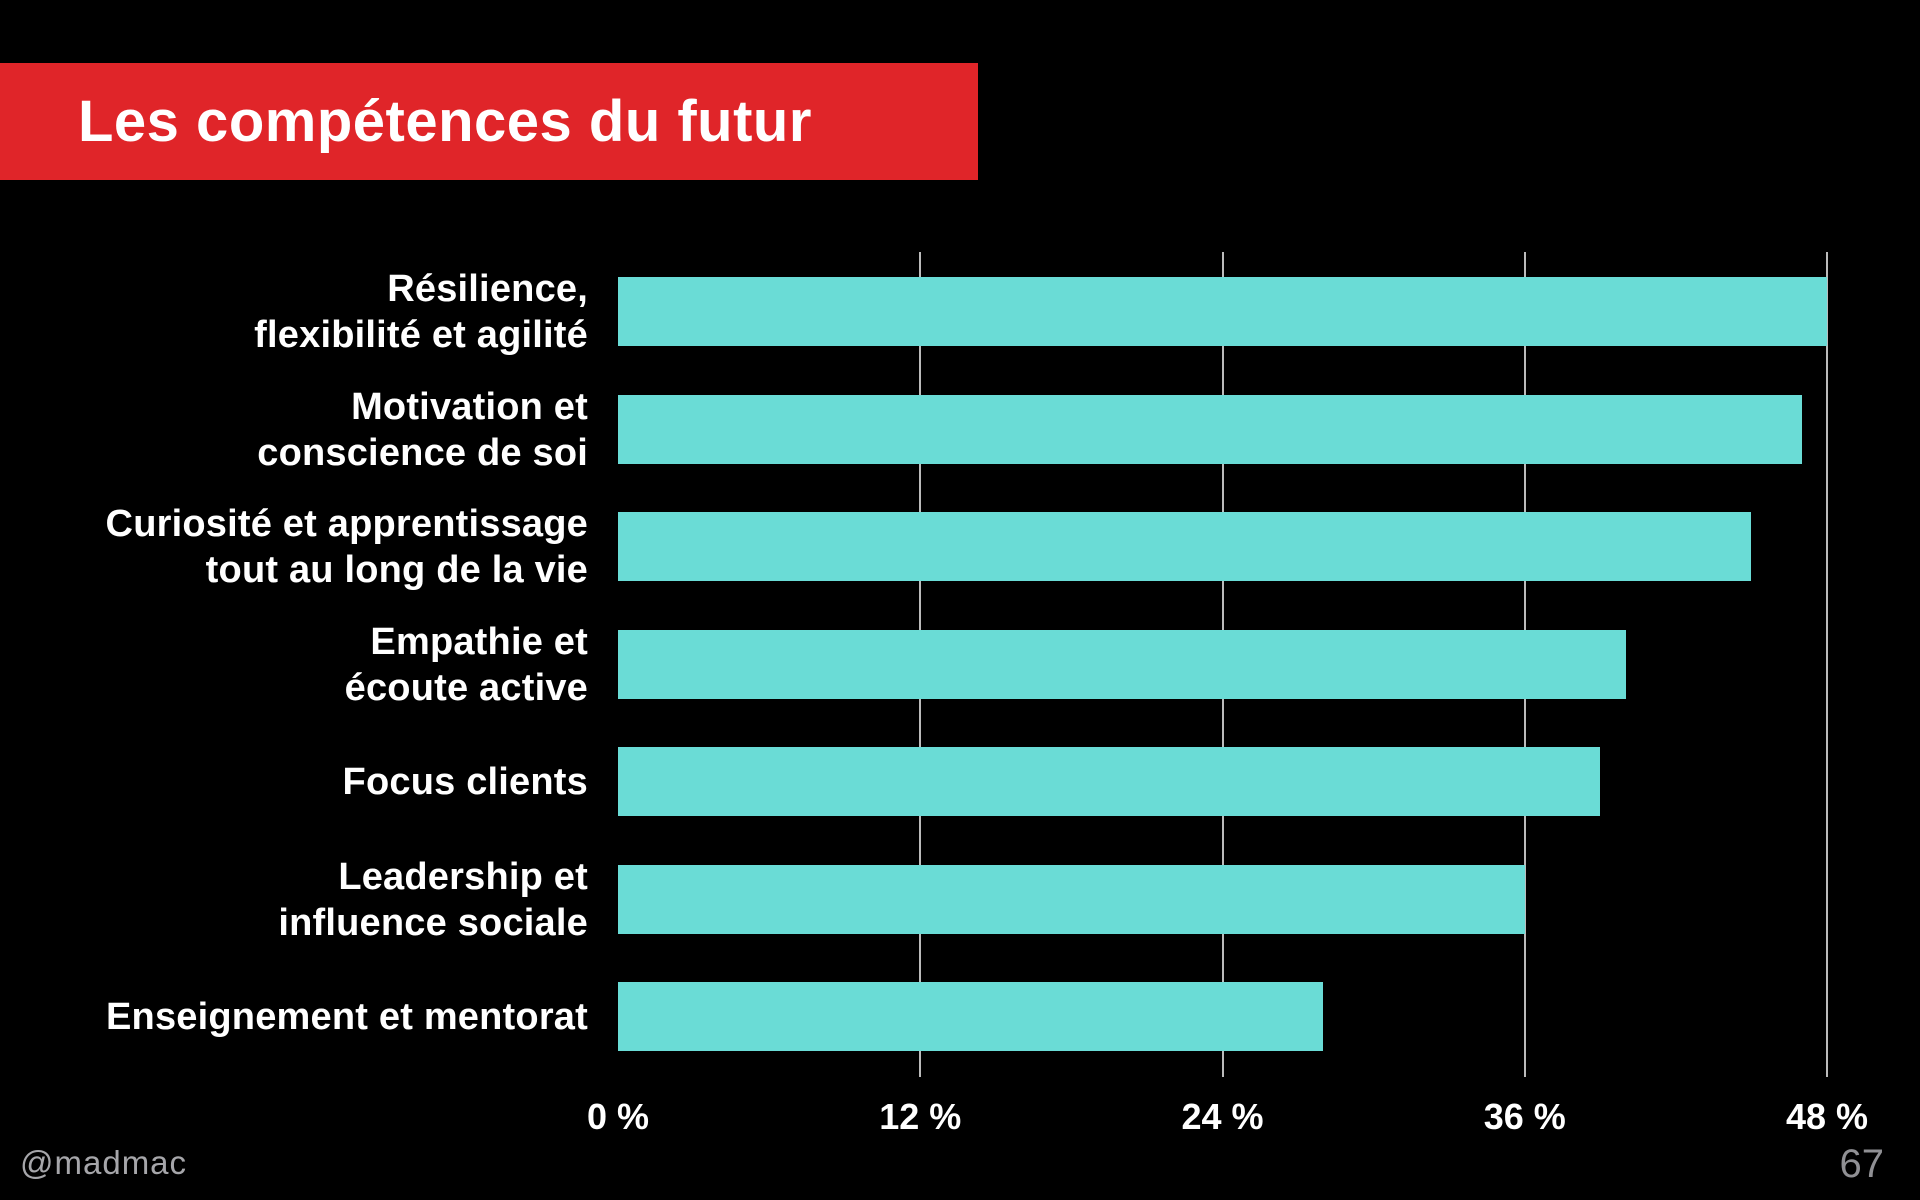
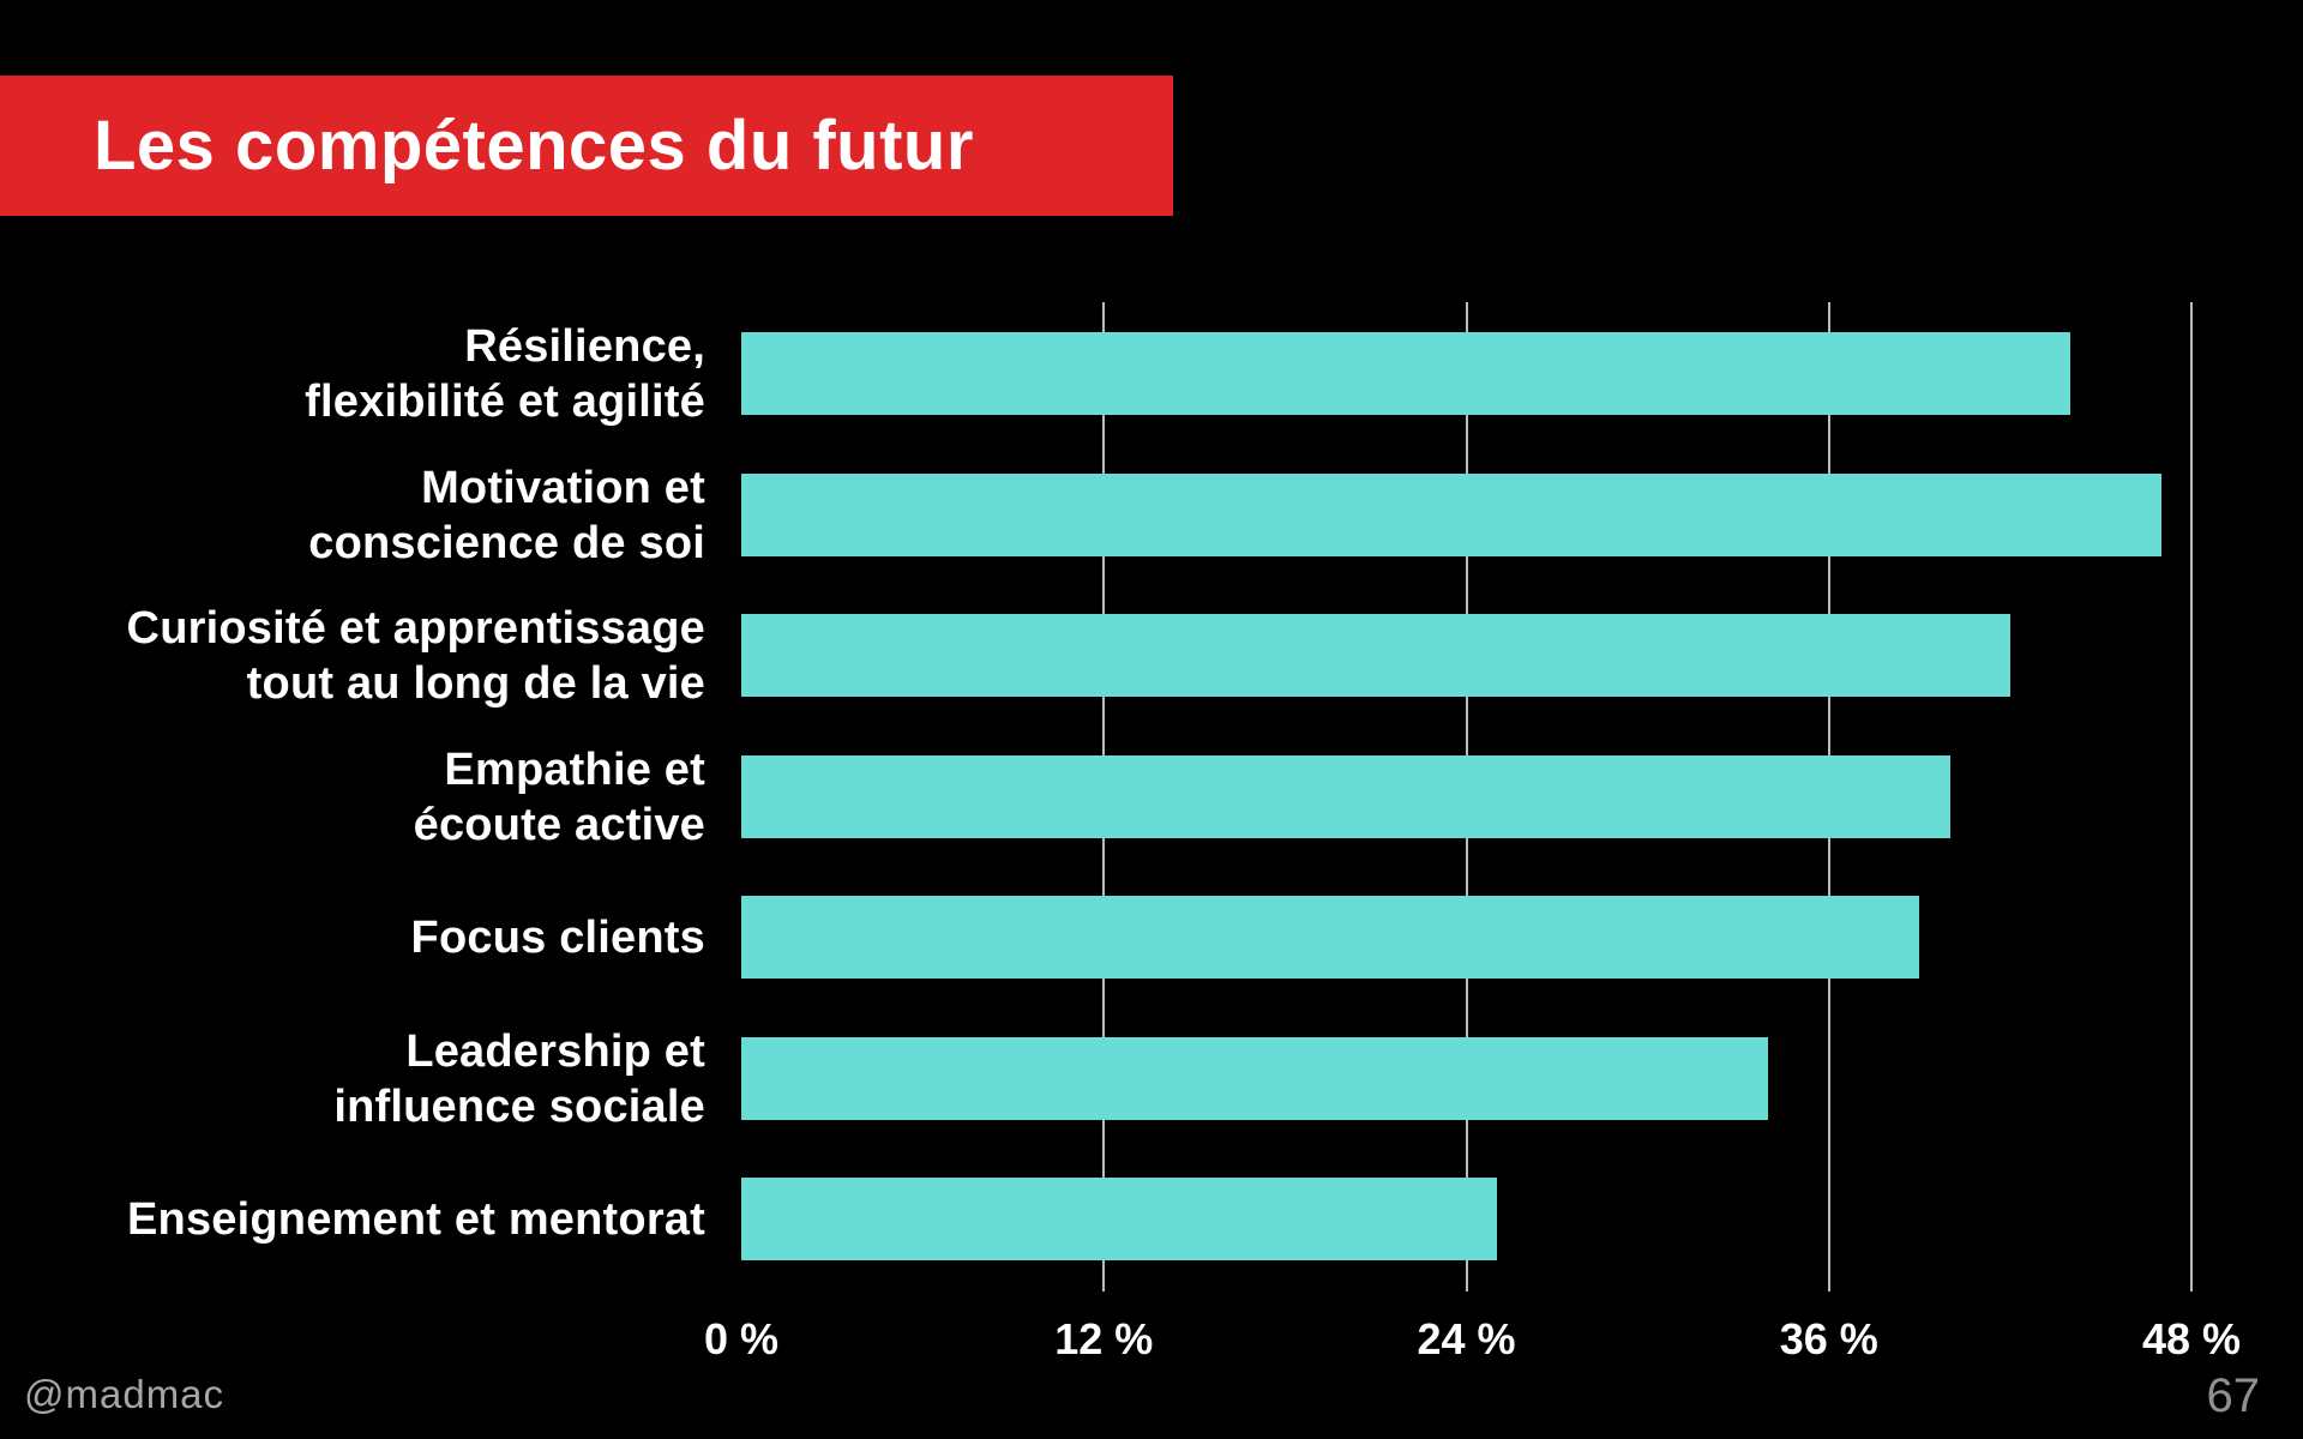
Résilience, flexibilité et agilité: 48% -> 44%
Curiosité et apprentissage tout au long de la vie: 45% -> 42%
Leadership et influence sociale: 36% -> 34%
Enseignement et mentorat: 28% -> 25%
